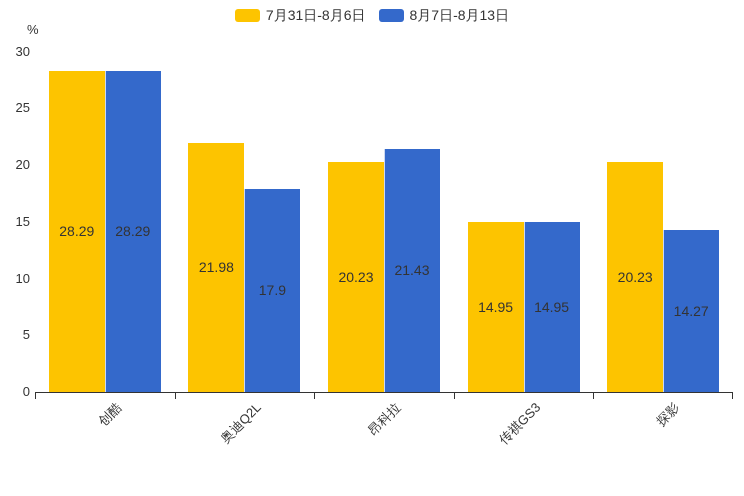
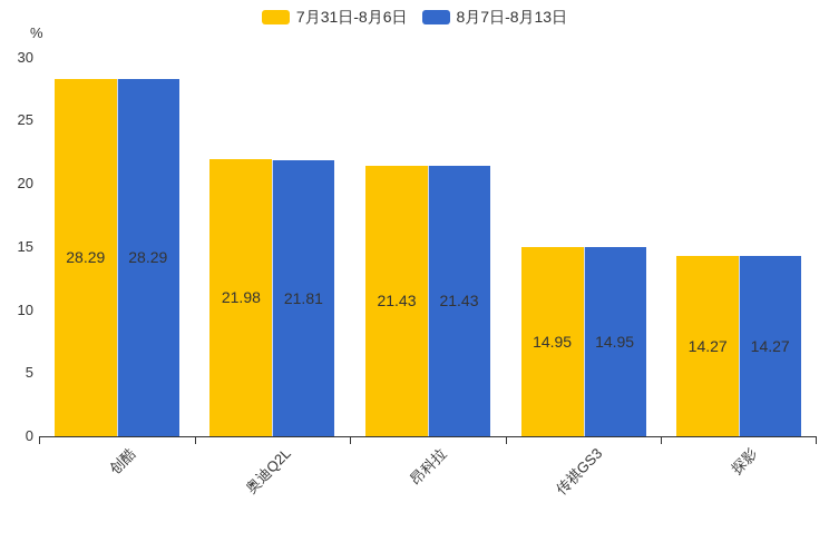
8月7日-8月13日/奥迪Q2L: 17.9 -> 21.81
7月31日-8月6日/昂科拉: 20.23 -> 21.43
7月31日-8月6日/探影: 20.23 -> 14.27
